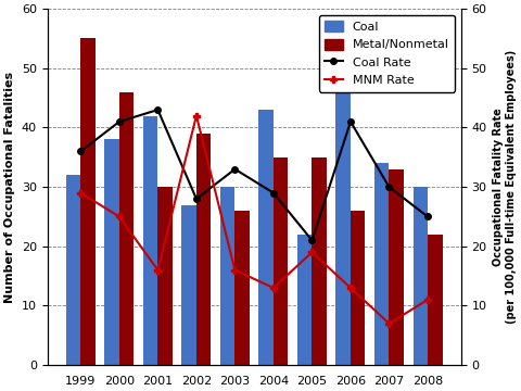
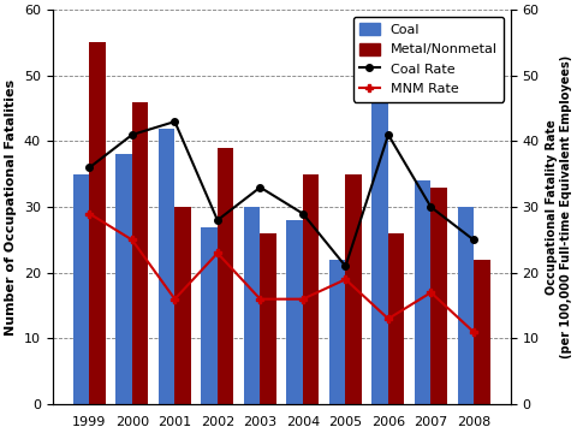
Coal/1999: 32 -> 35
MNM Rate/2002: 42 -> 23
Coal/2004: 43 -> 28
MNM Rate/2004: 13 -> 16
MNM Rate/2007: 7 -> 17
